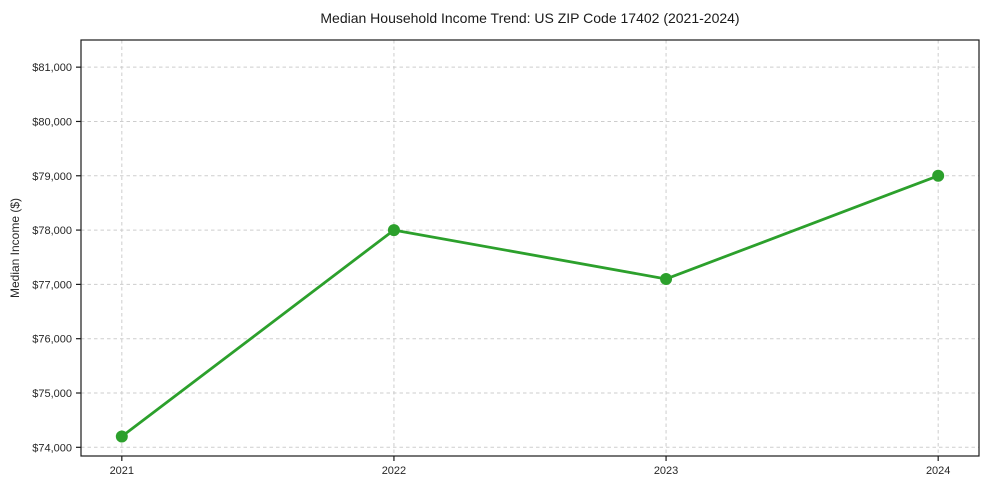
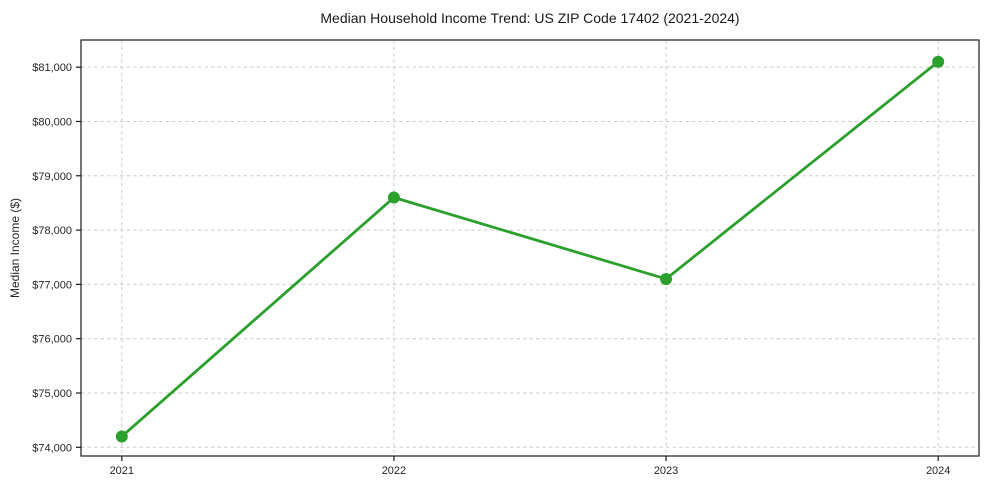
2022: $78000 -> $78600
2024: $79000 -> $81100
